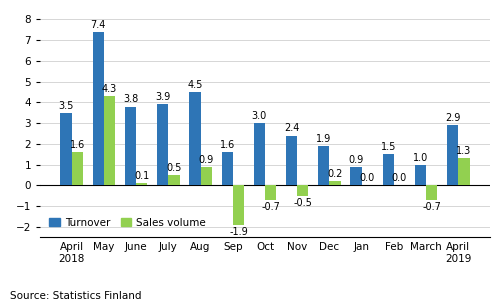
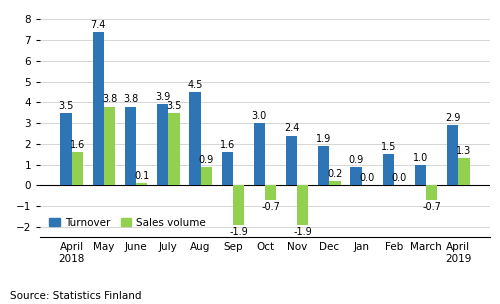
Sales volume/May: 4.3 -> 3.8
Sales volume/July: 0.5 -> 3.5
Sales volume/Nov: -0.5 -> -1.9
